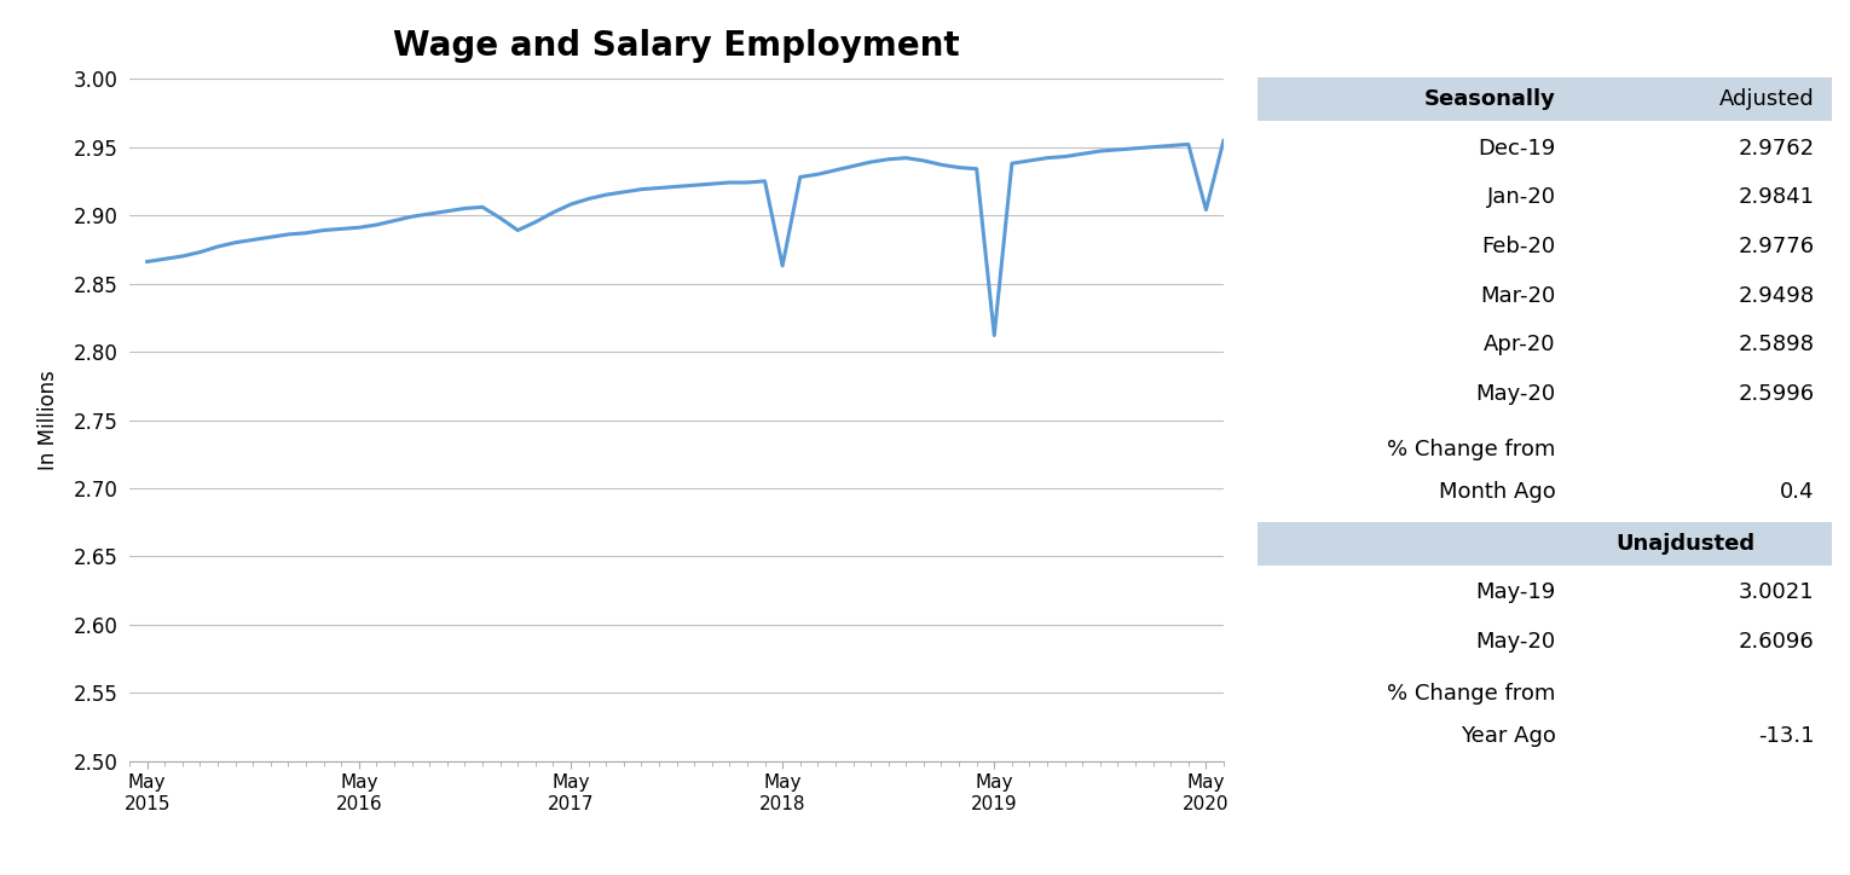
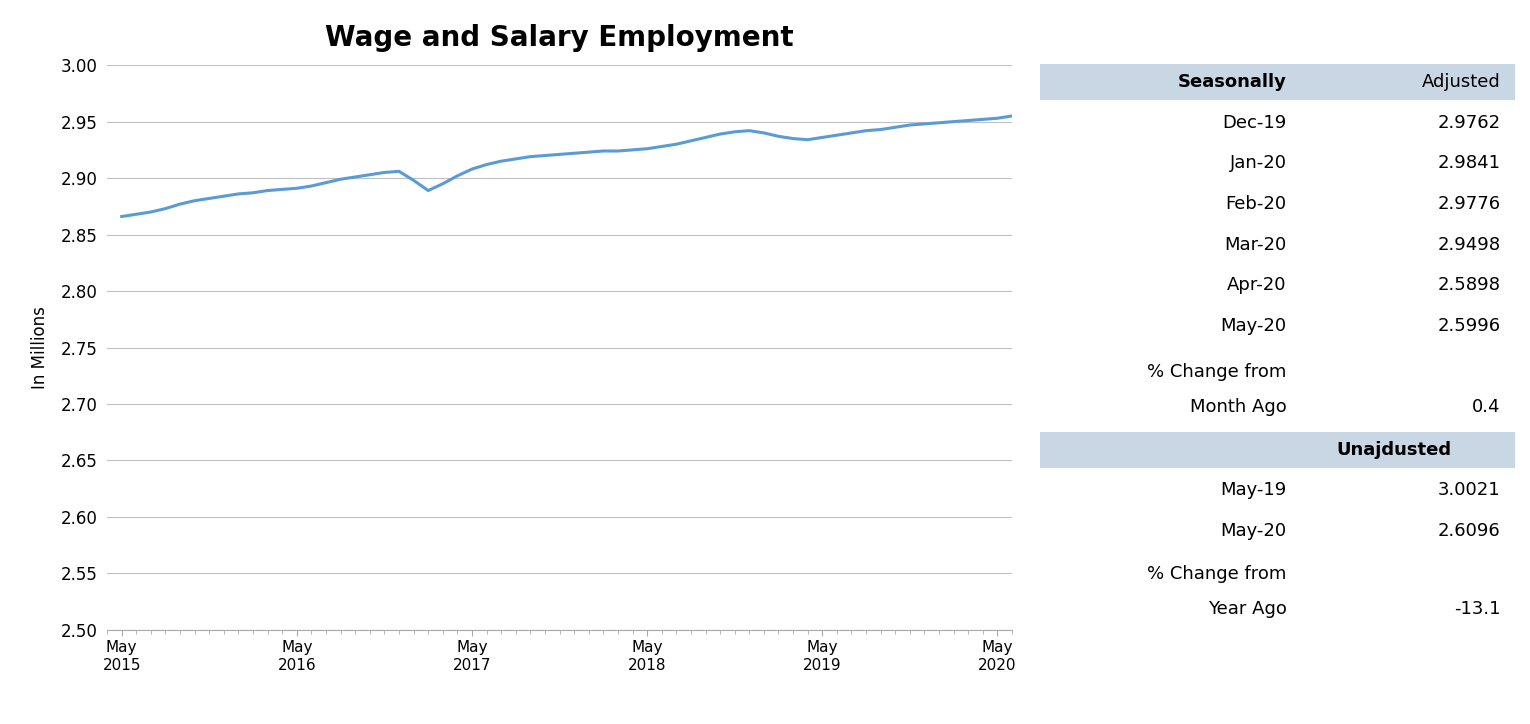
May 2018: 2.863 -> 2.926
May 2019: 2.812 -> 2.936
May 2020: 2.904 -> 2.953
